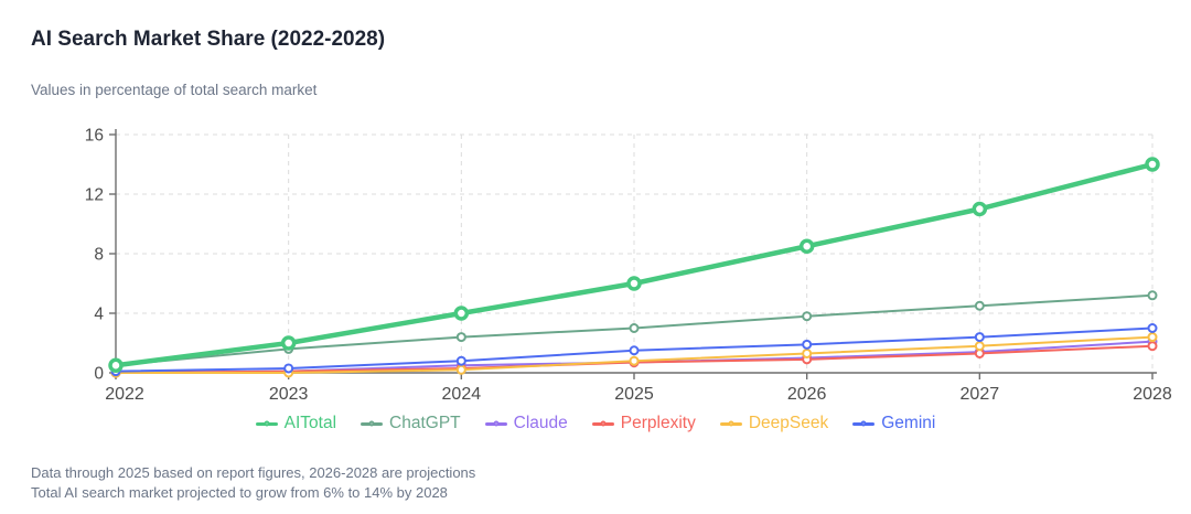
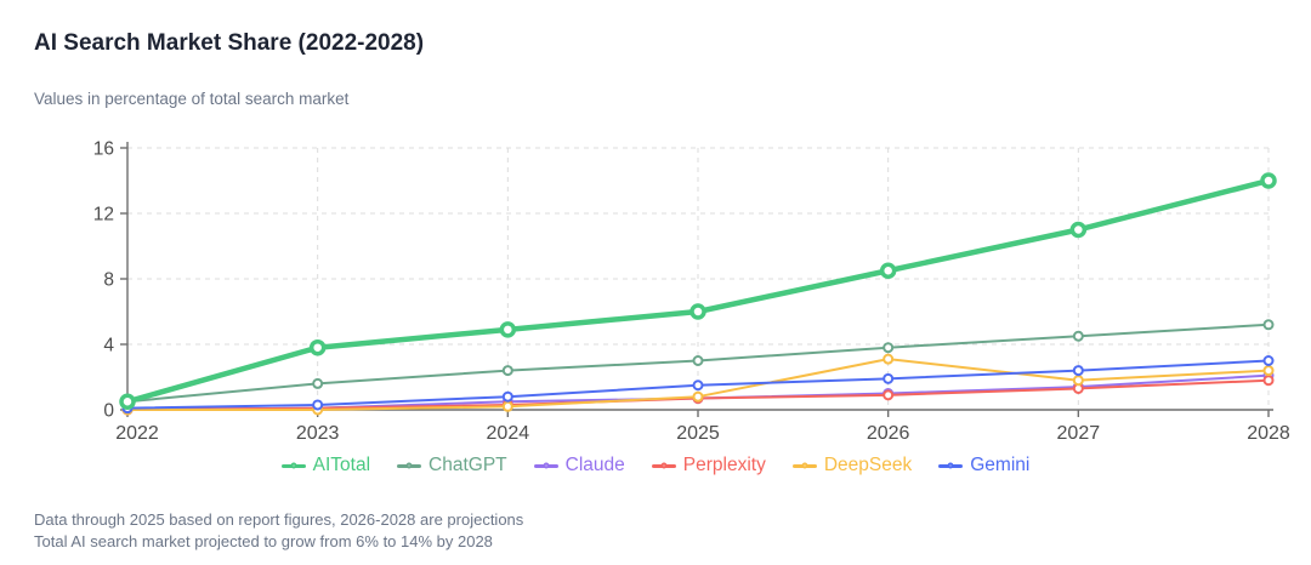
AITotal/2023: 2.0 -> 3.8
AITotal/2024: 4.0 -> 4.9
DeepSeek/2026: 1.3 -> 3.1
